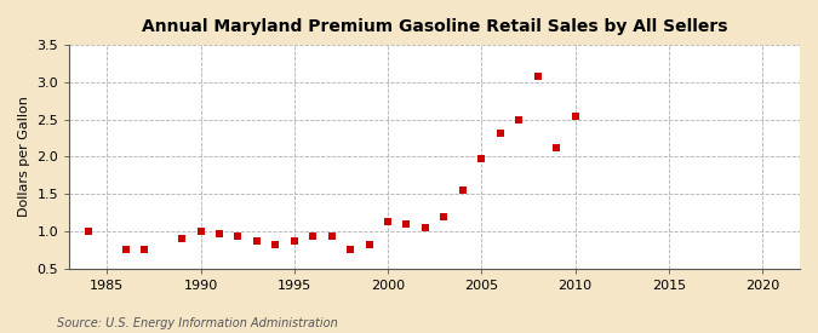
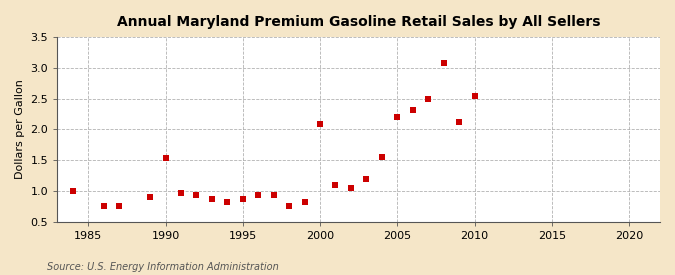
1990: 1.00 -> 1.54
2000: 1.13 -> 2.08
2005: 1.98 -> 2.20
